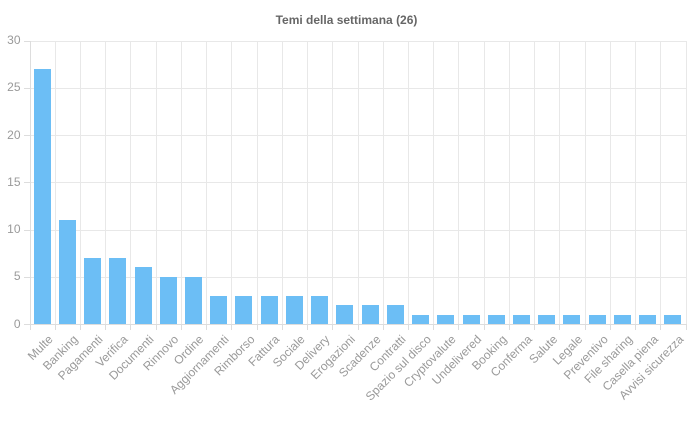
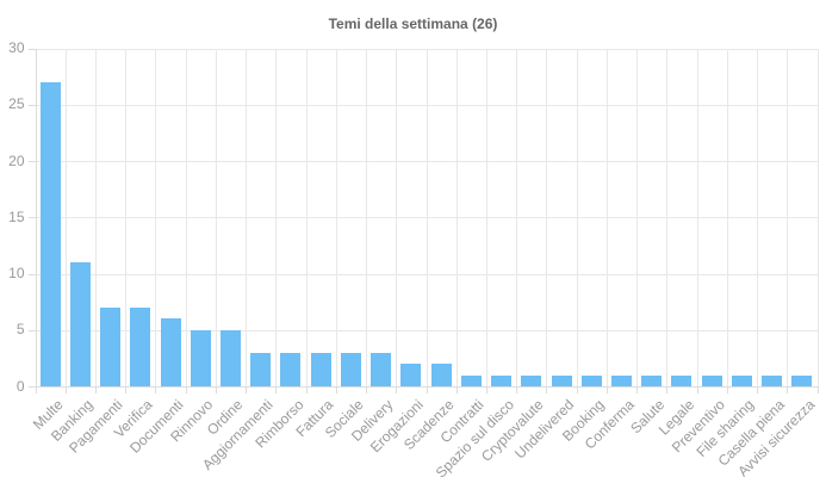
Contratti: 2 -> 1
